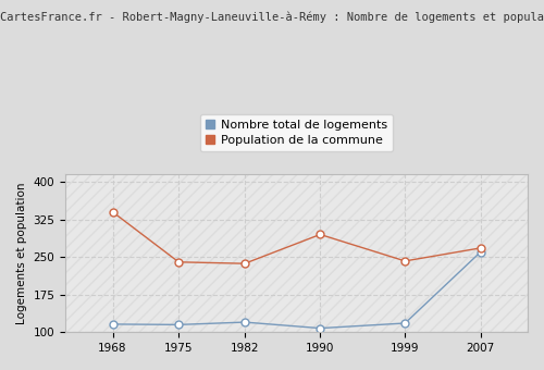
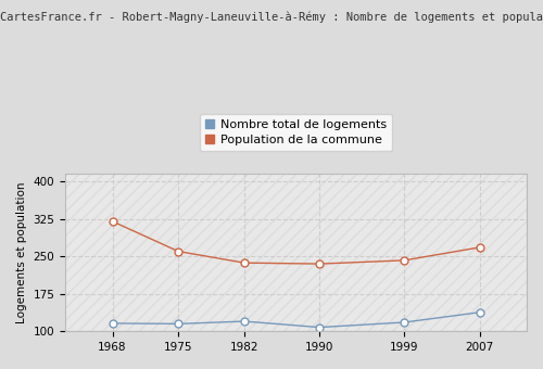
Population de la commune/1968: 340 -> 320
Population de la commune/1975: 240 -> 260
Population de la commune/1990: 295 -> 235
Nombre total de logements/2007: 260 -> 138
